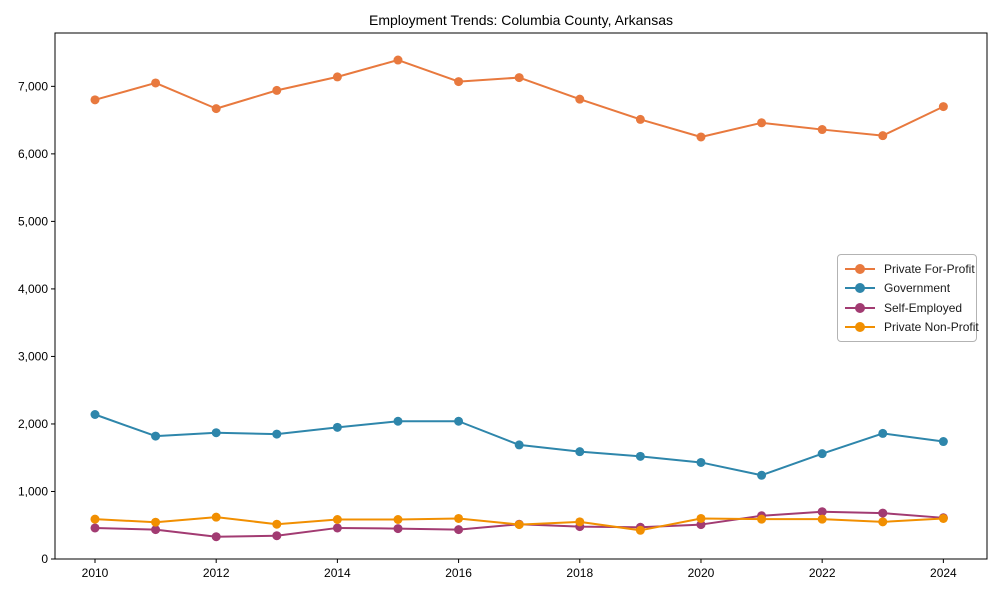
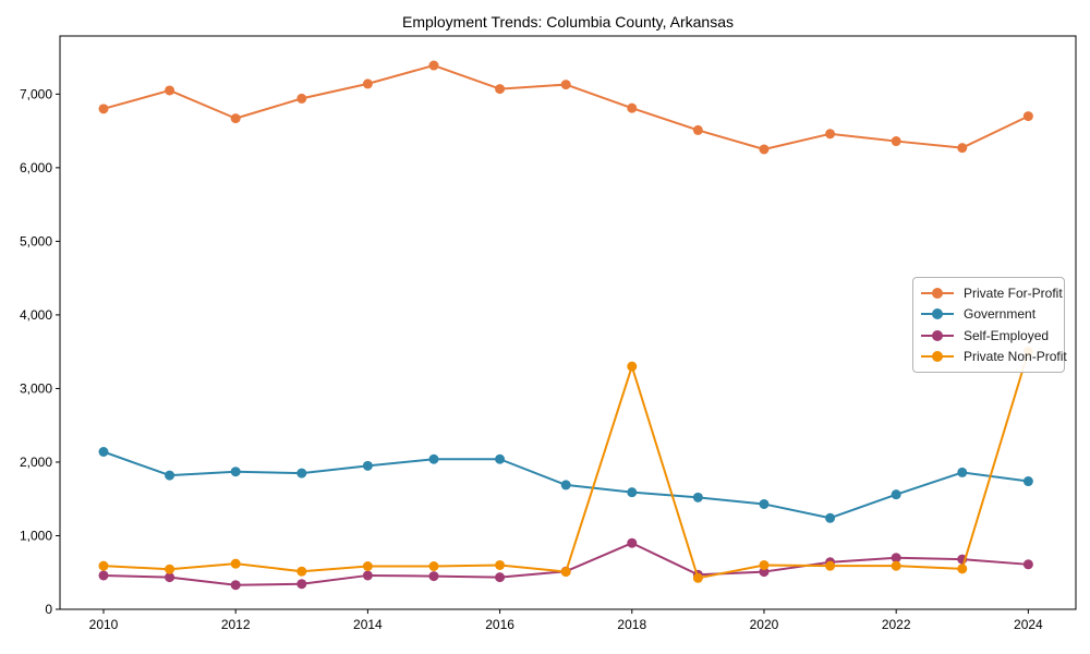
Self-Employed/2018: 500 -> 900
Private Non-Profit/2018: 600 -> 3300
Private Non-Profit/2024: 600 -> 3500
